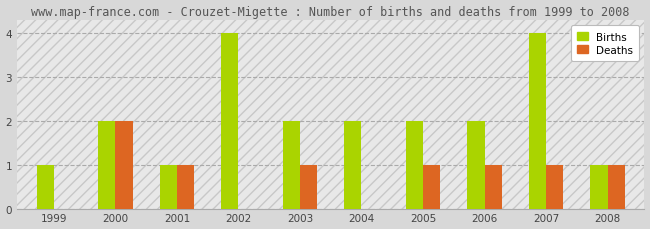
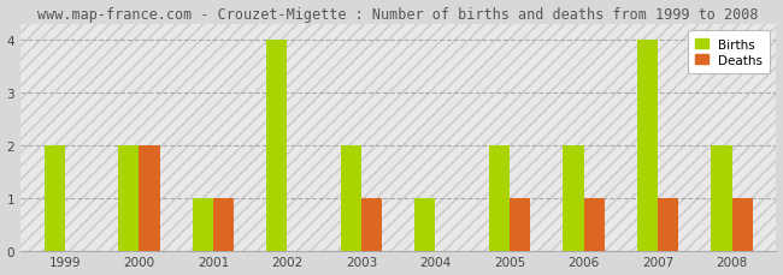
Births/1999: 1 -> 2
Births/2004: 2 -> 1
Births/2008: 1 -> 2
